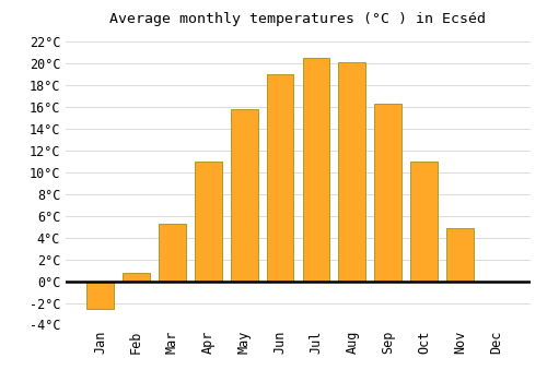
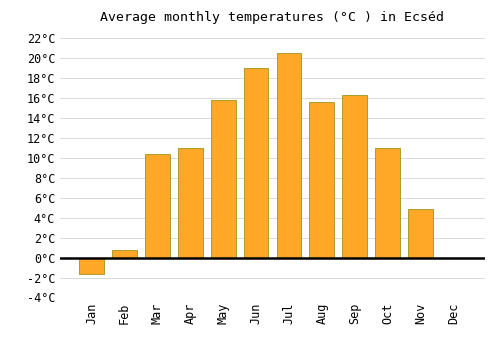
Jan: -2.5°C -> -1.6°C
Mar: 5.3°C -> 10.4°C
Aug: 20.1°C -> 15.6°C
